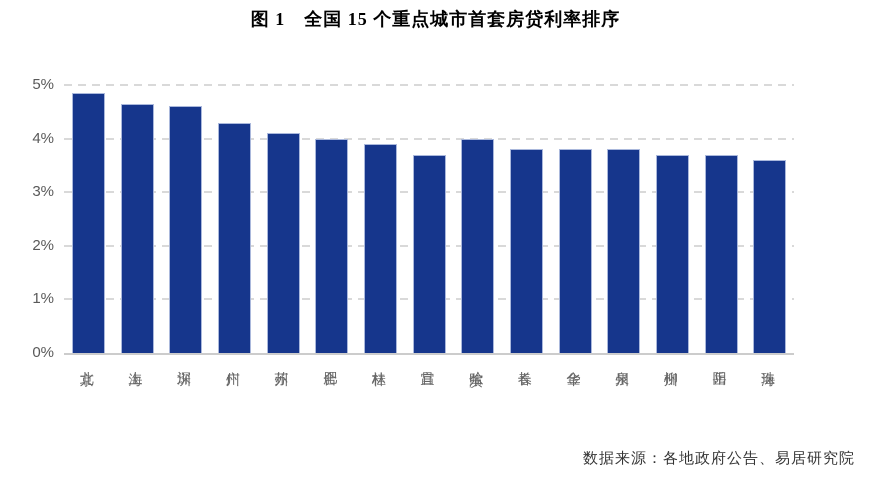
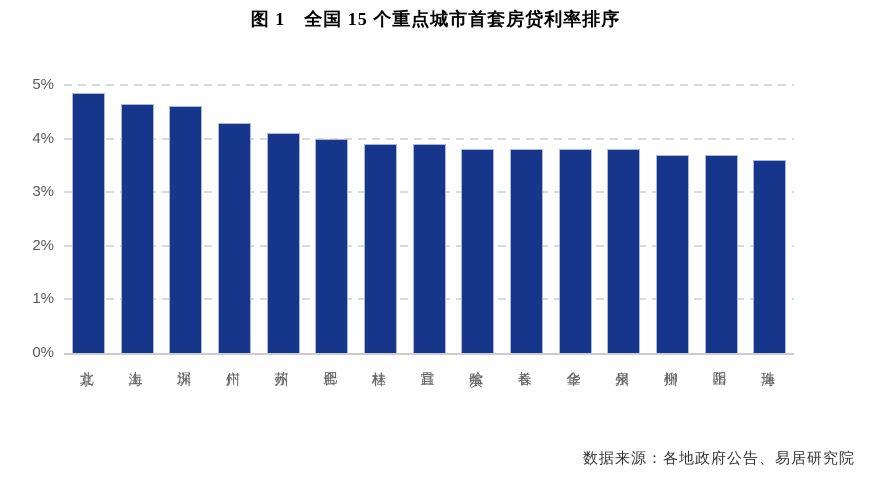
宜昌: 3.7% -> 3.9%
哈尔滨: 4.0% -> 3.8%
